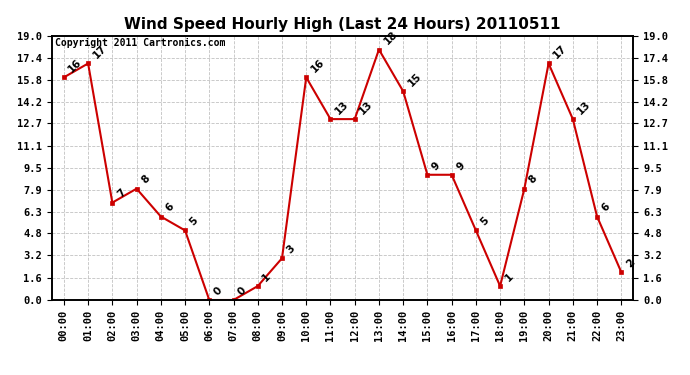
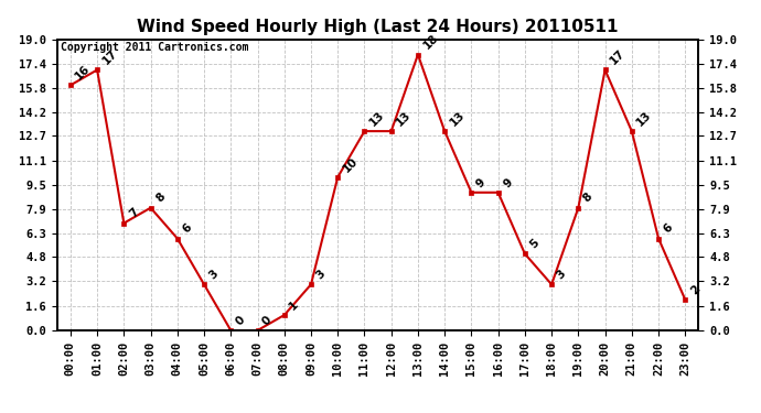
05:00: 5 -> 3
10:00: 16 -> 10
14:00: 15 -> 13
18:00: 1 -> 3
